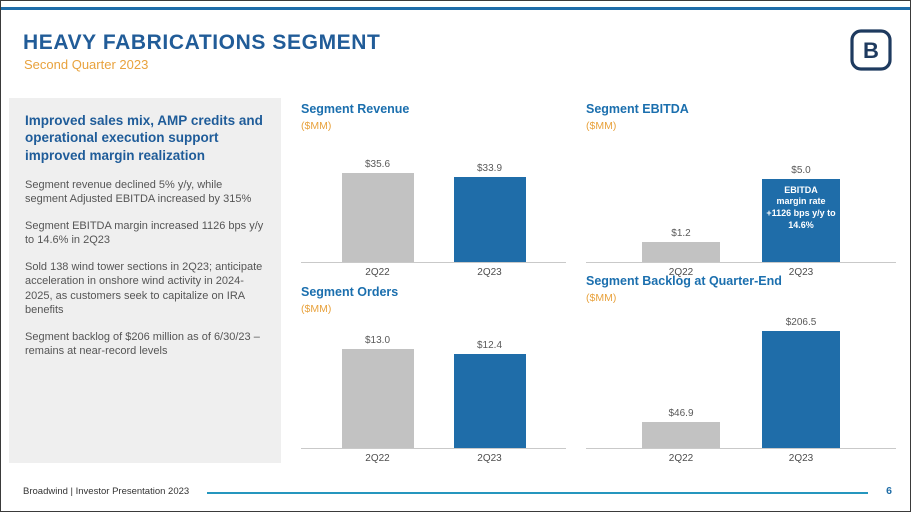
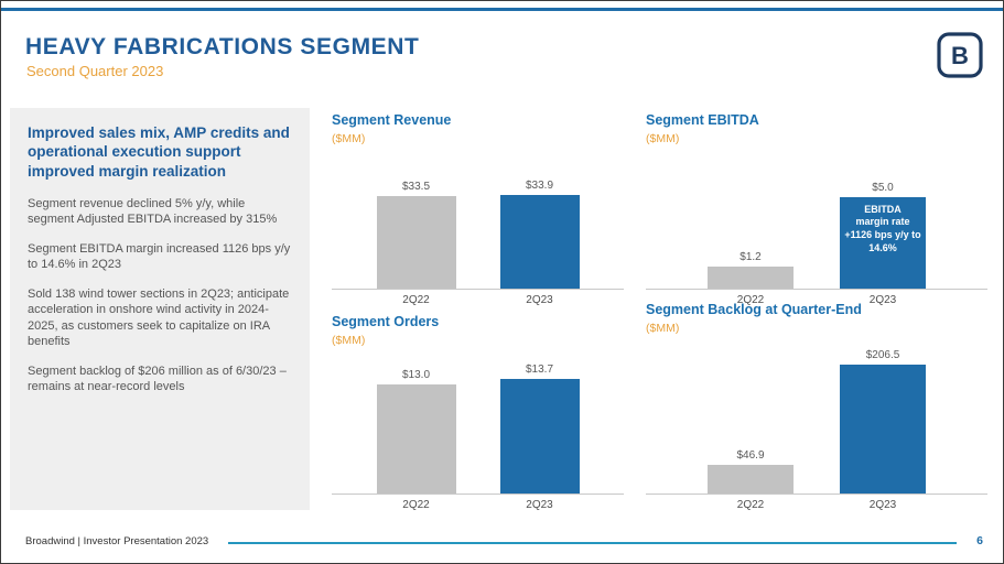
Segment Revenue/2Q22: $35.6 -> $33.5
Segment Orders/2Q23: $12.4 -> $13.7
